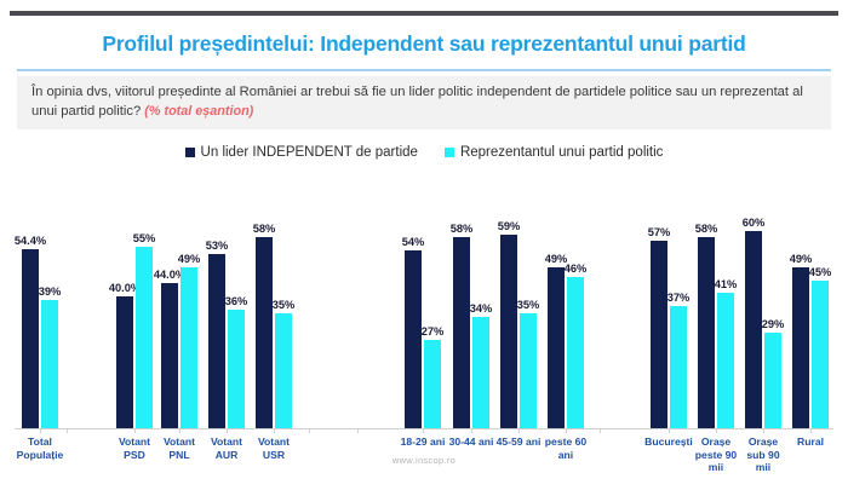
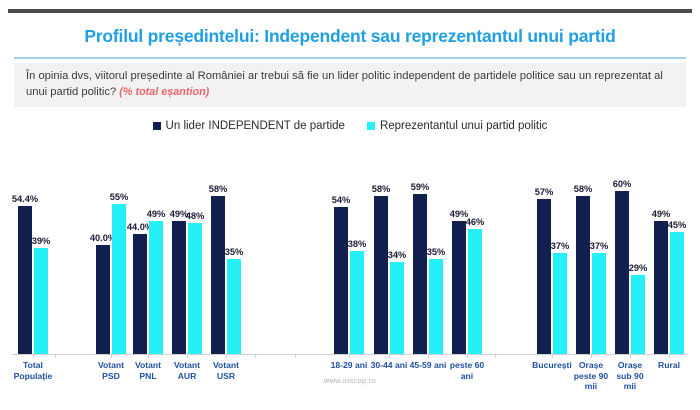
Un lider INDEPENDENT de partide/Votant AUR: 53% -> 49%
Reprezentantul unui partid politic/Votant AUR: 36% -> 48%
Reprezentantul unui partid politic/18-29 ani: 27% -> 38%
Reprezentantul unui partid politic/Orașe peste 90 mii: 41% -> 37%
